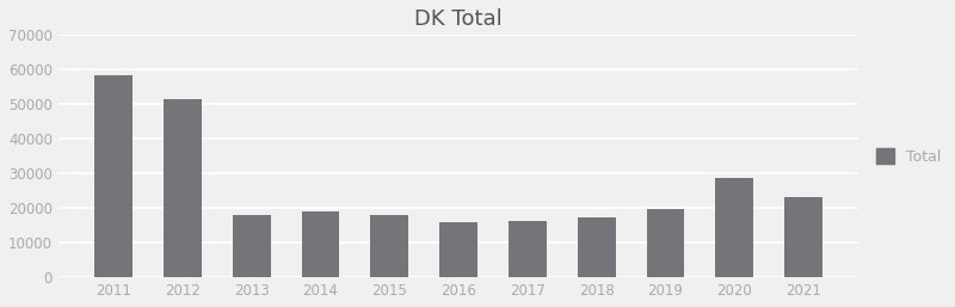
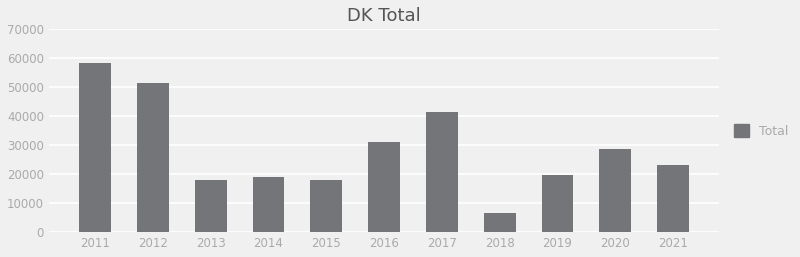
2016: 15800 -> 31000
2017: 16300 -> 41500
2018: 17200 -> 6500
